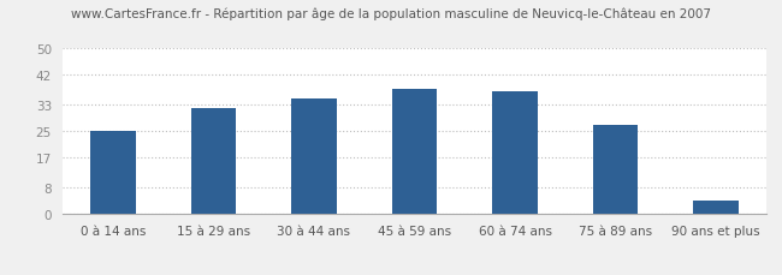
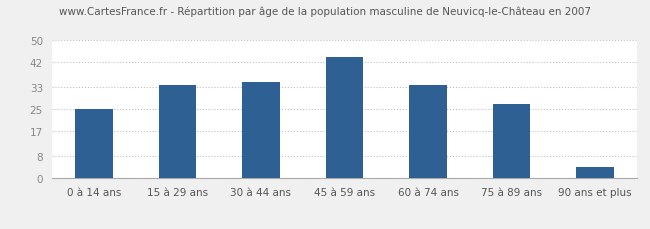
15 à 29 ans: 32 -> 34
45 à 59 ans: 38 -> 44
60 à 74 ans: 37 -> 34
